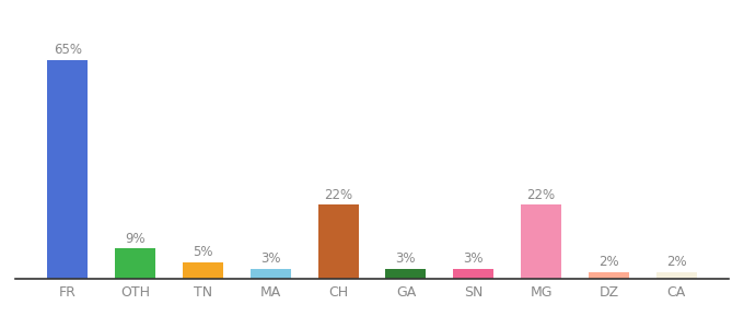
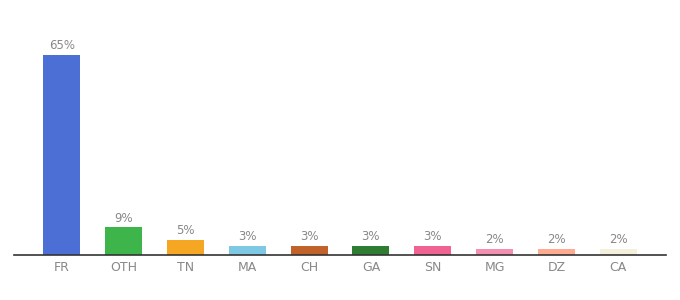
CH: 22% -> 3%
MG: 22% -> 2%
